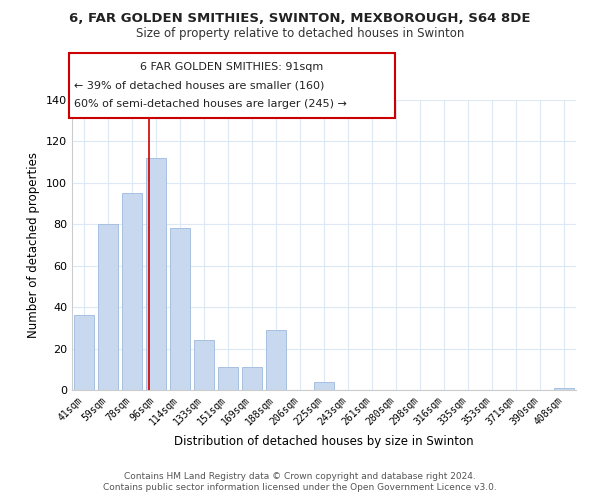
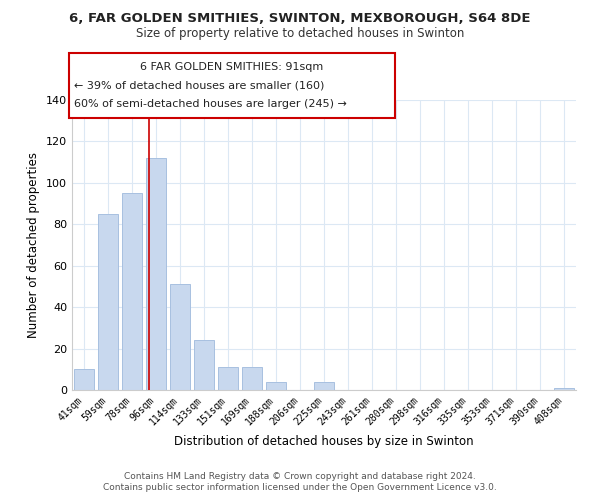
41sqm: 36 -> 10
59sqm: 80 -> 85
114sqm: 78 -> 51
188sqm: 29 -> 4
